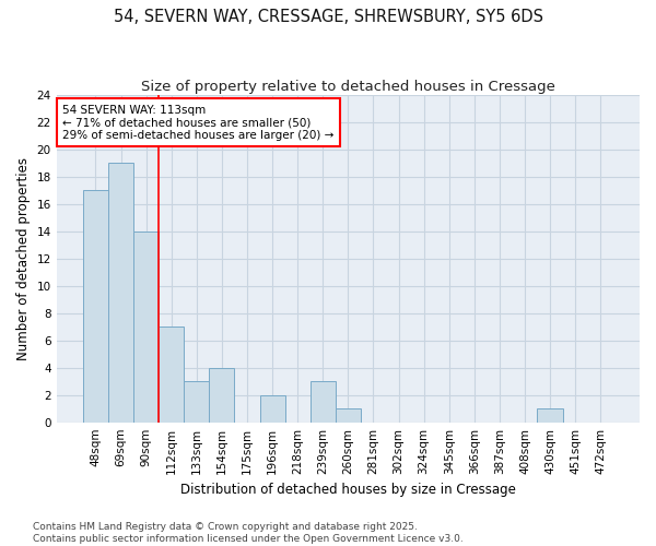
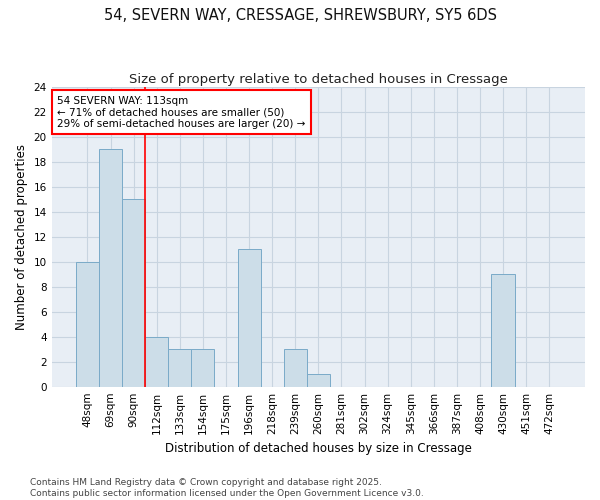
48sqm: 17 -> 10
90sqm: 14 -> 15
112sqm: 7 -> 4
154sqm: 4 -> 3
196sqm: 2 -> 11
430sqm: 1 -> 9
